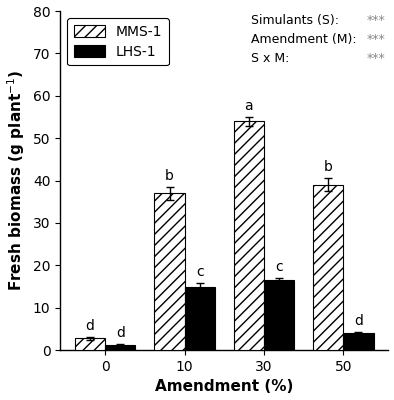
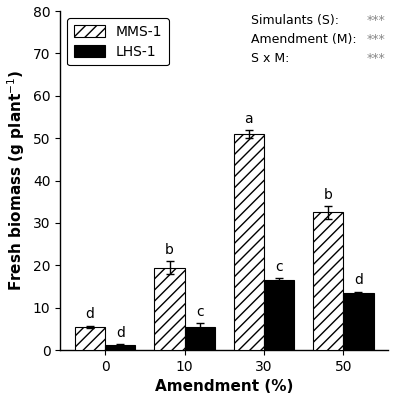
MMS-1/0: 2.8 -> 5.5
MMS-1/10: 37.0 -> 19.5
LHS-1/10: 15.0 -> 5.5
MMS-1/30: 54.0 -> 51.0
MMS-1/50: 39.0 -> 32.5
LHS-1/50: 4.0 -> 13.5
